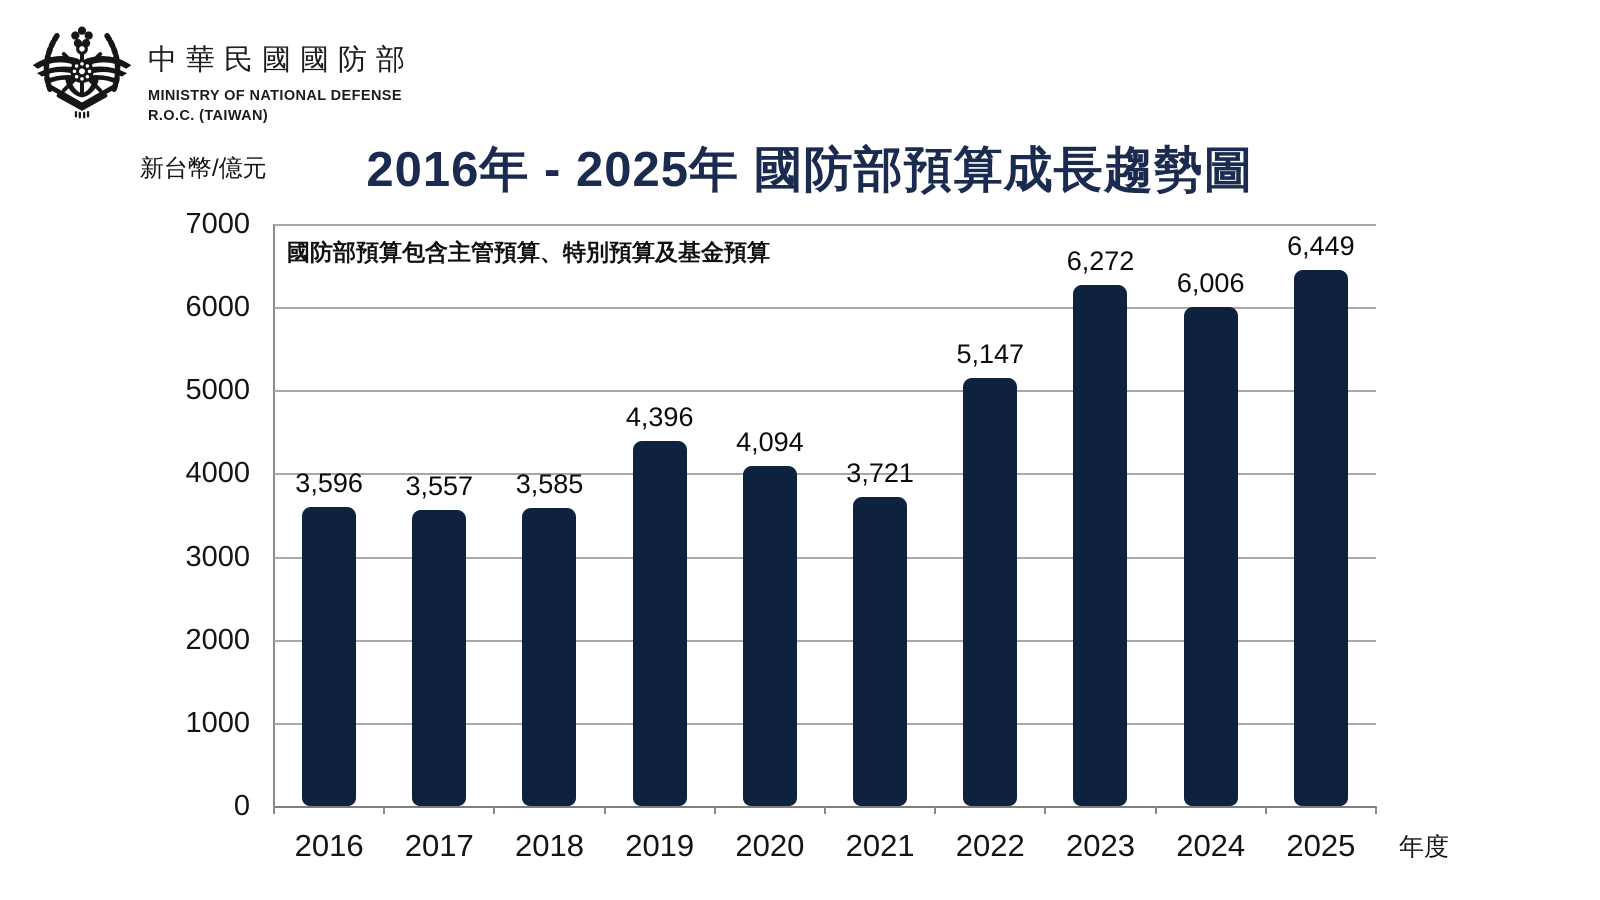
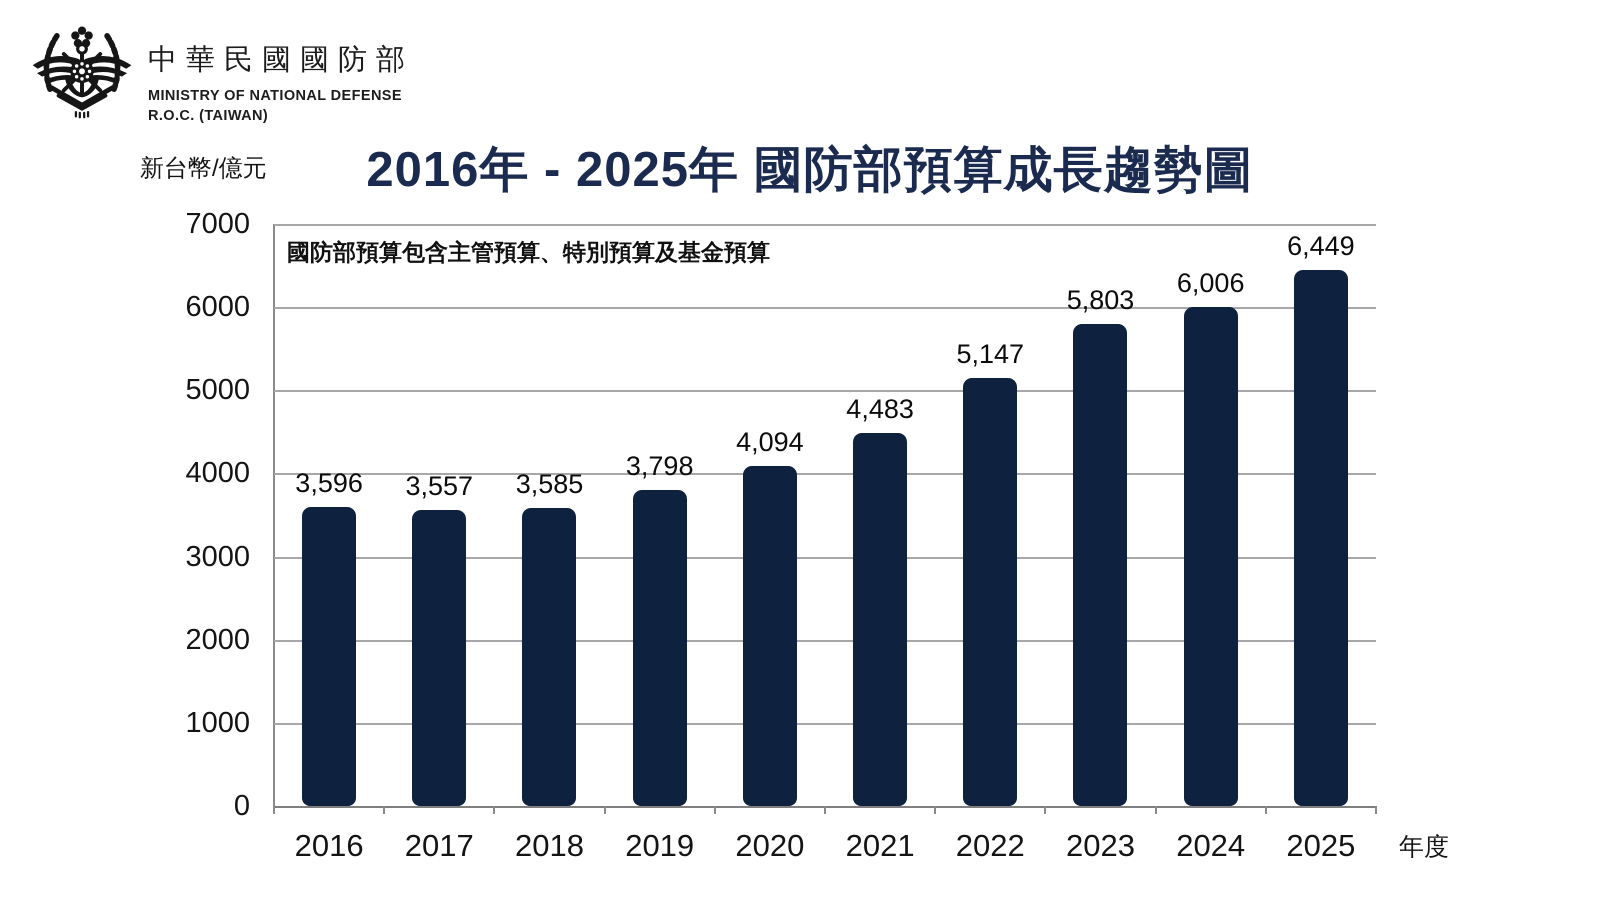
2019: 4,396 -> 3,798
2021: 3,721 -> 4,483
2023: 6,272 -> 5,803
